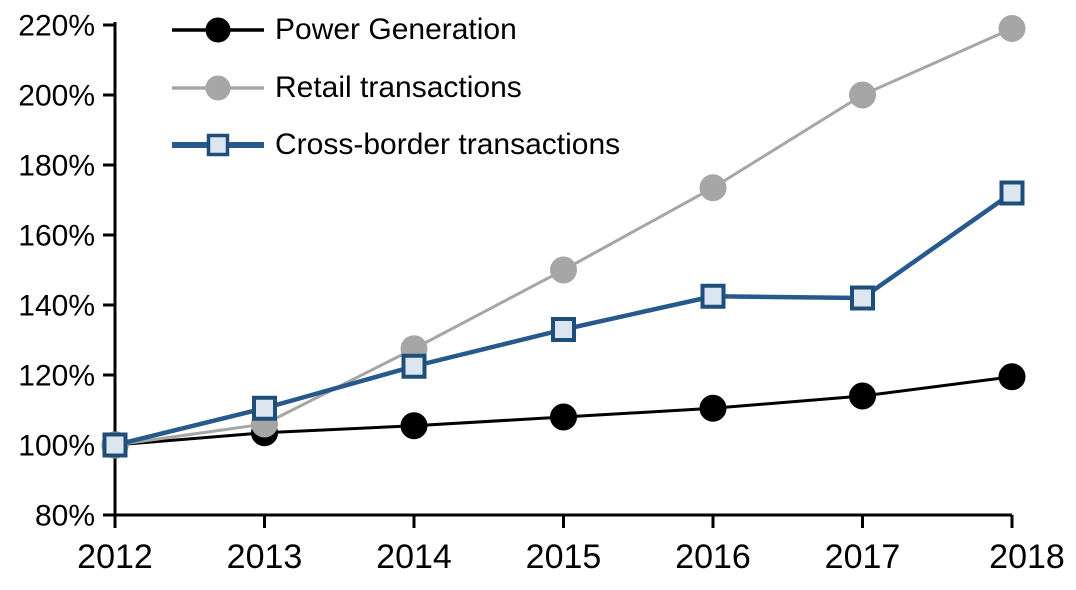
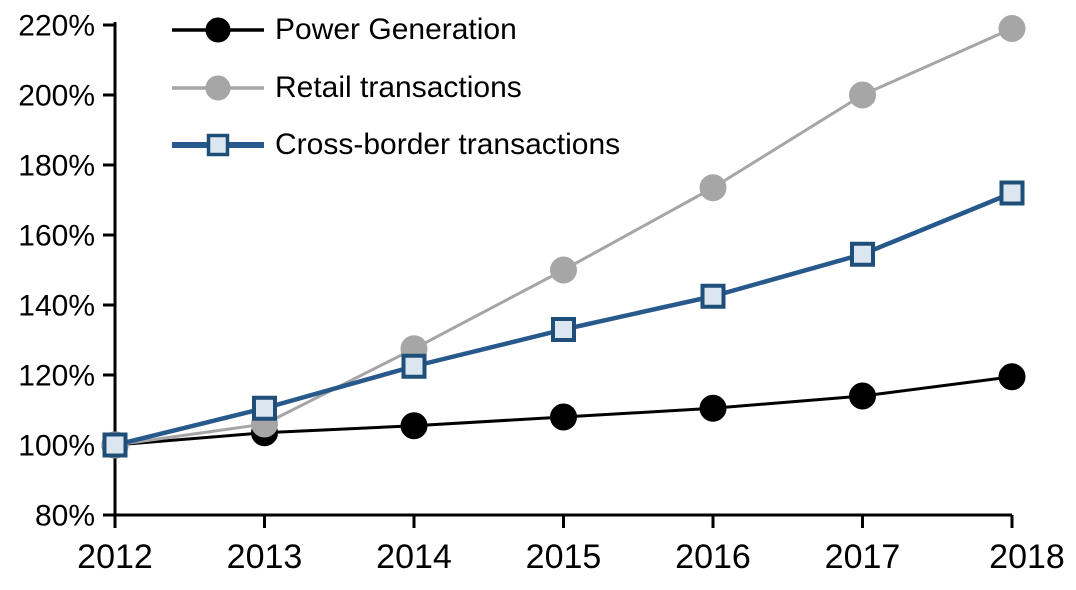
Cross-border transactions/2017: 142% -> 154%
